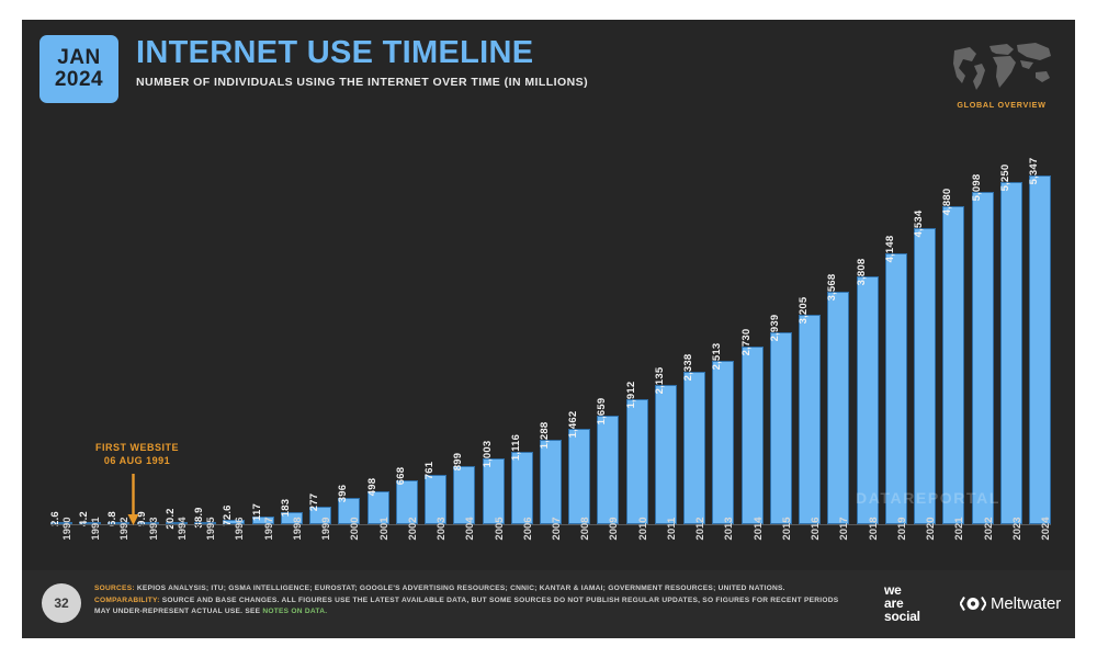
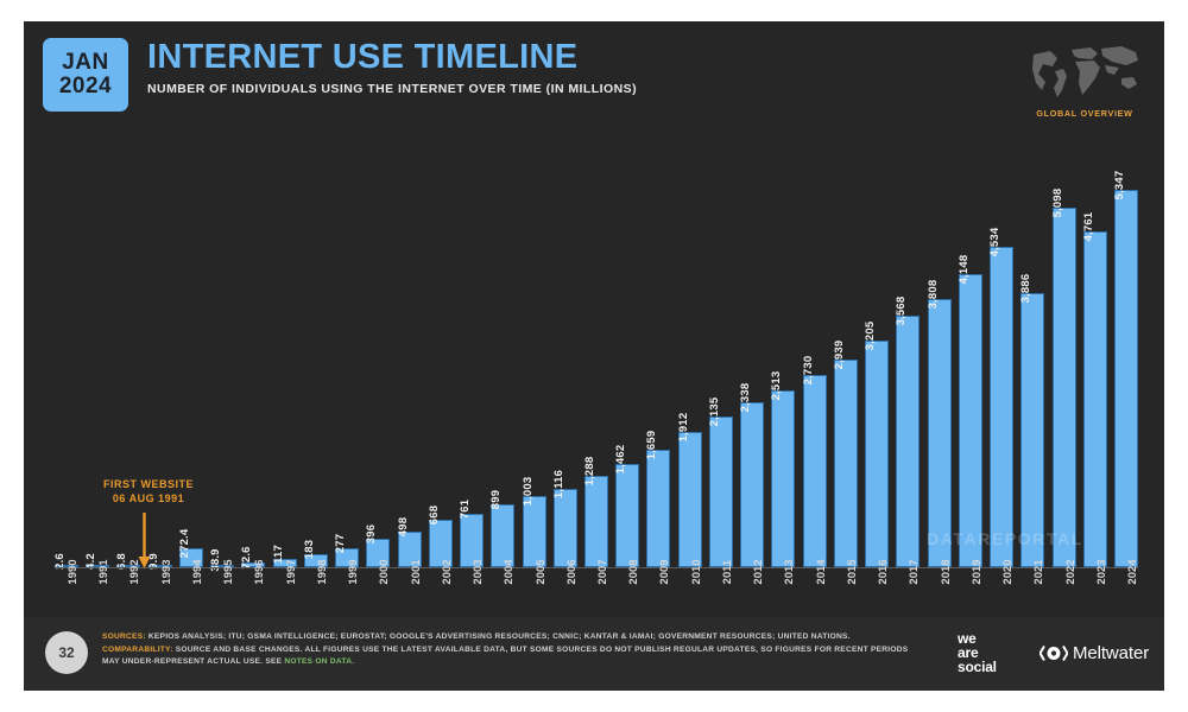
1994: 20.2 -> 272.4
2021: 4,880 -> 3,886
2023: 5,250 -> 4,761
